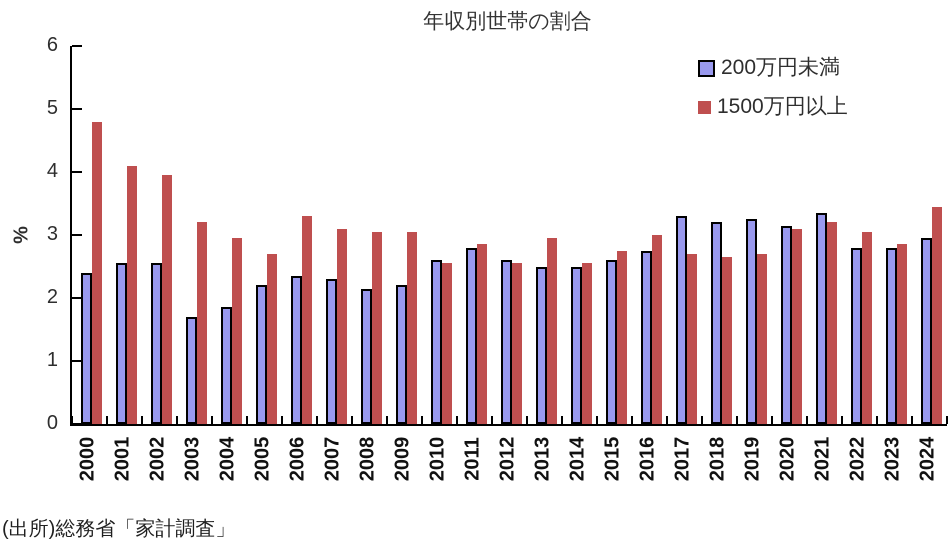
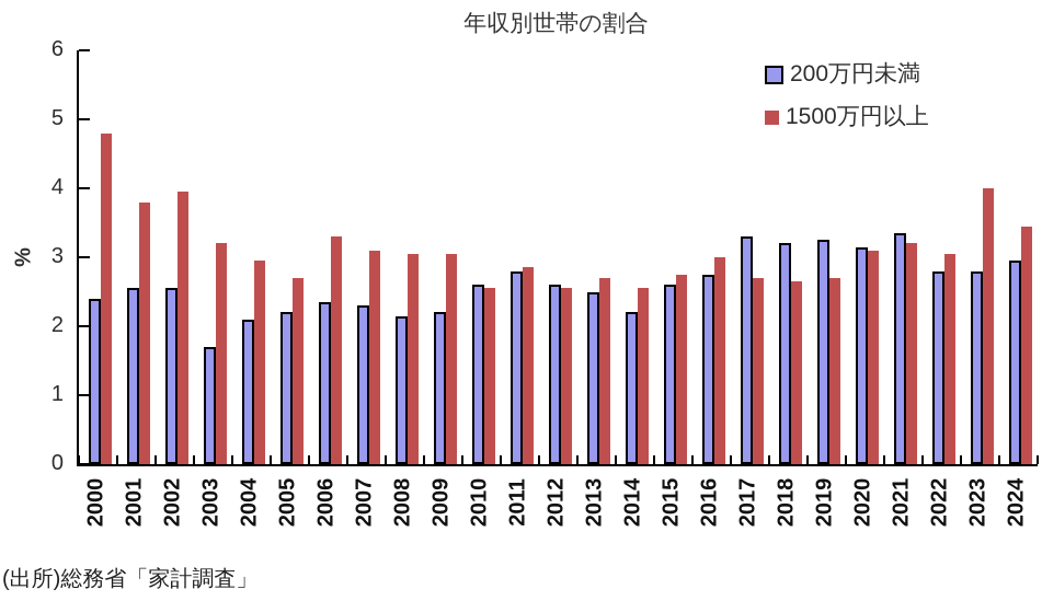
1500万円以上/2001: 4.1 -> 3.8
200万円未満/2004: 1.9 -> 2.1
1500万円以上/2013: 3.0 -> 2.7
200万円未満/2014: 2.5 -> 2.2
1500万円以上/2023: 2.9 -> 4.0
